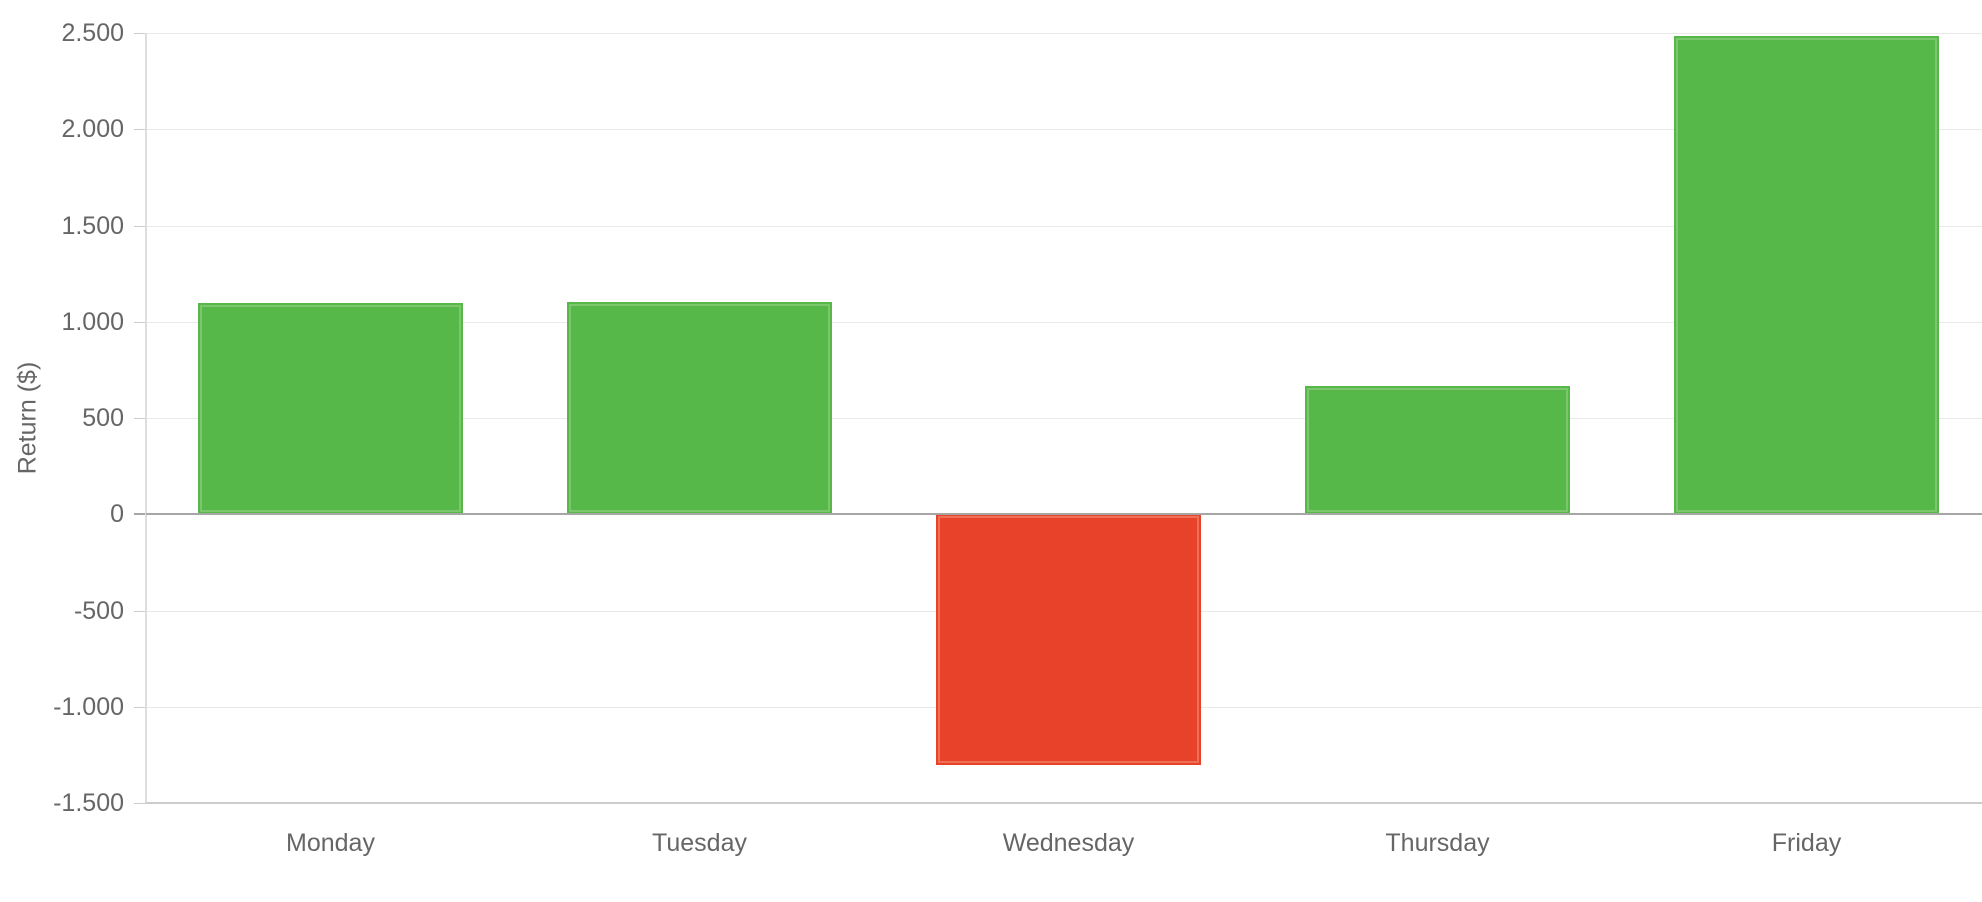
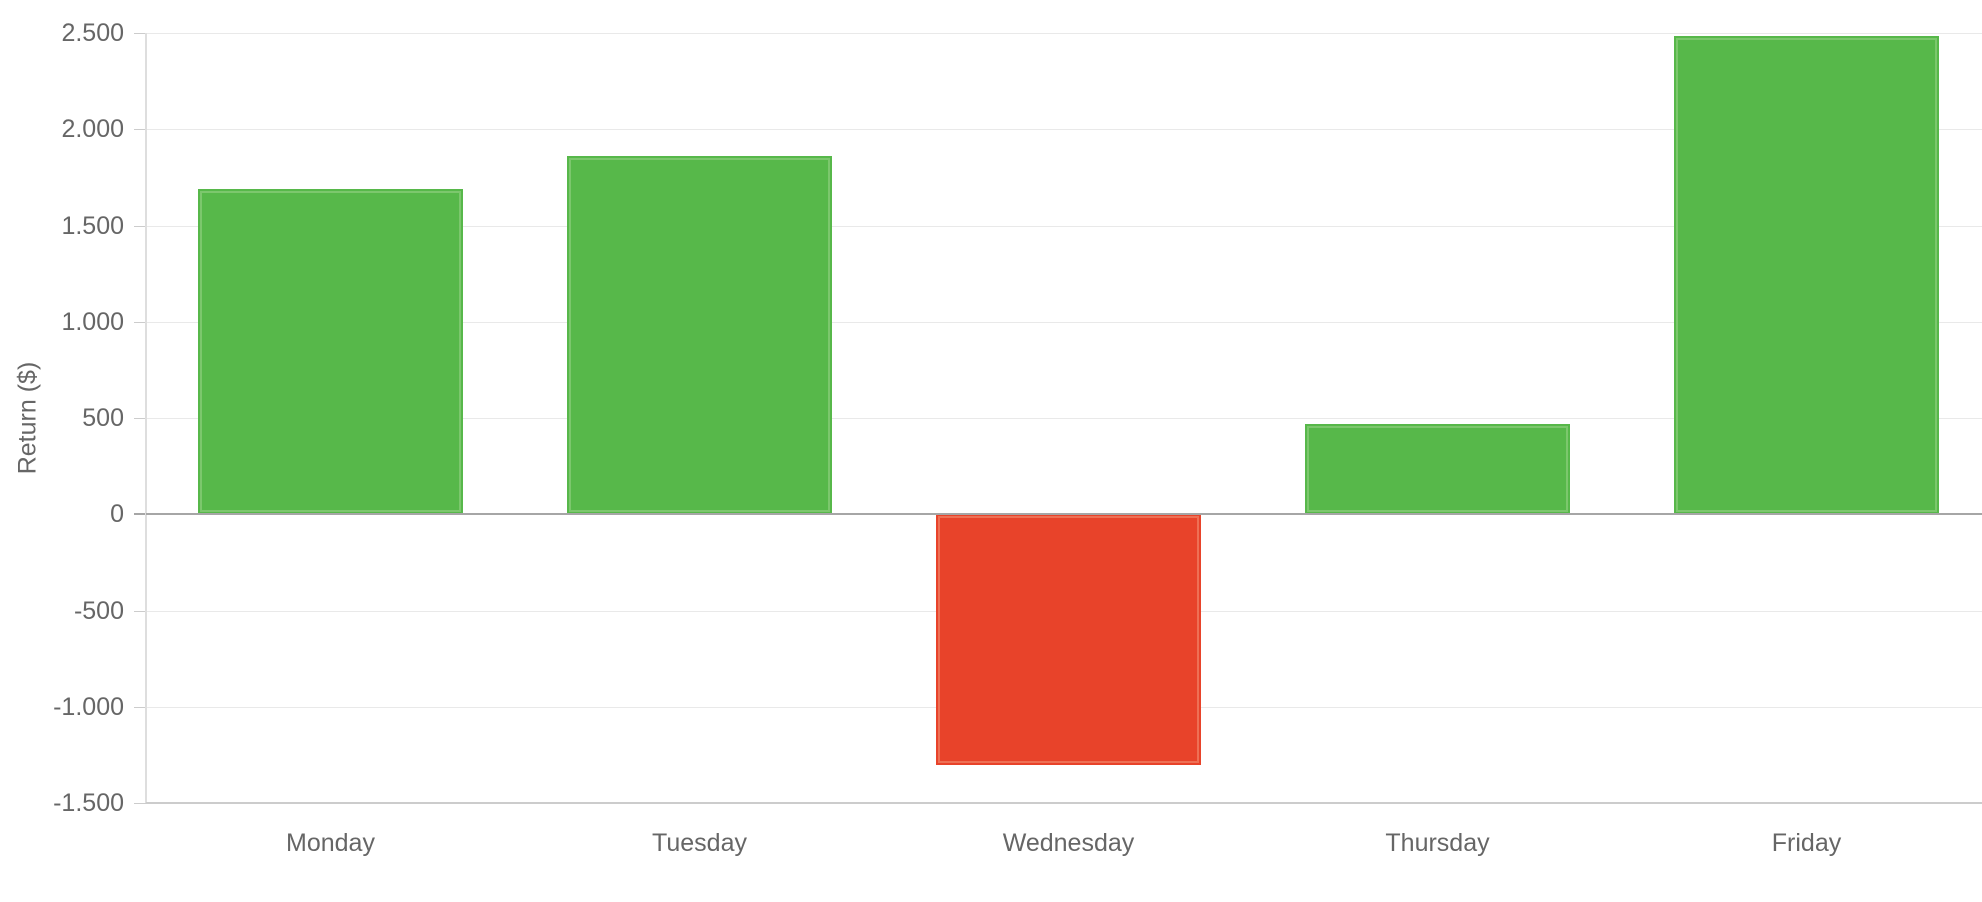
Monday: 1100 -> 1690
Tuesday: 1100 -> 1860
Thursday: 660 -> 470
